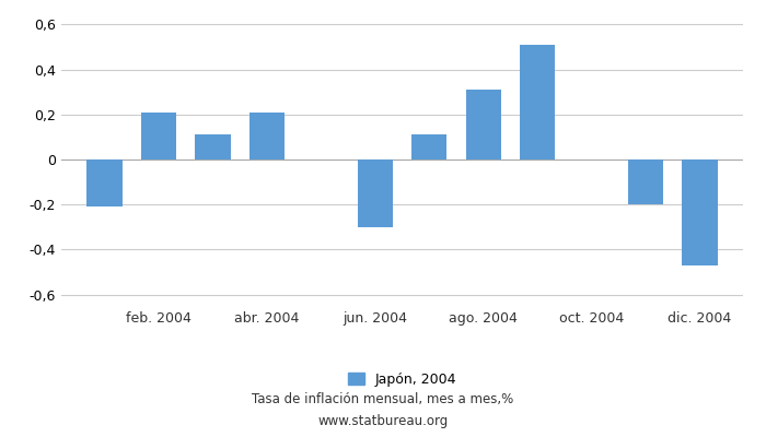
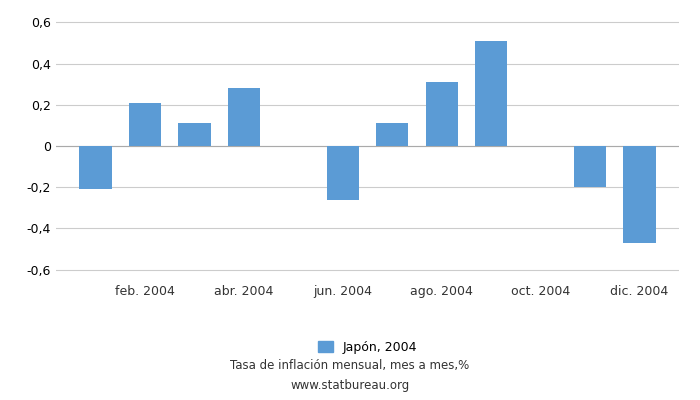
abr. 2004: 0,21 -> 0,28
jun. 2004: -0,30 -> -0,26
